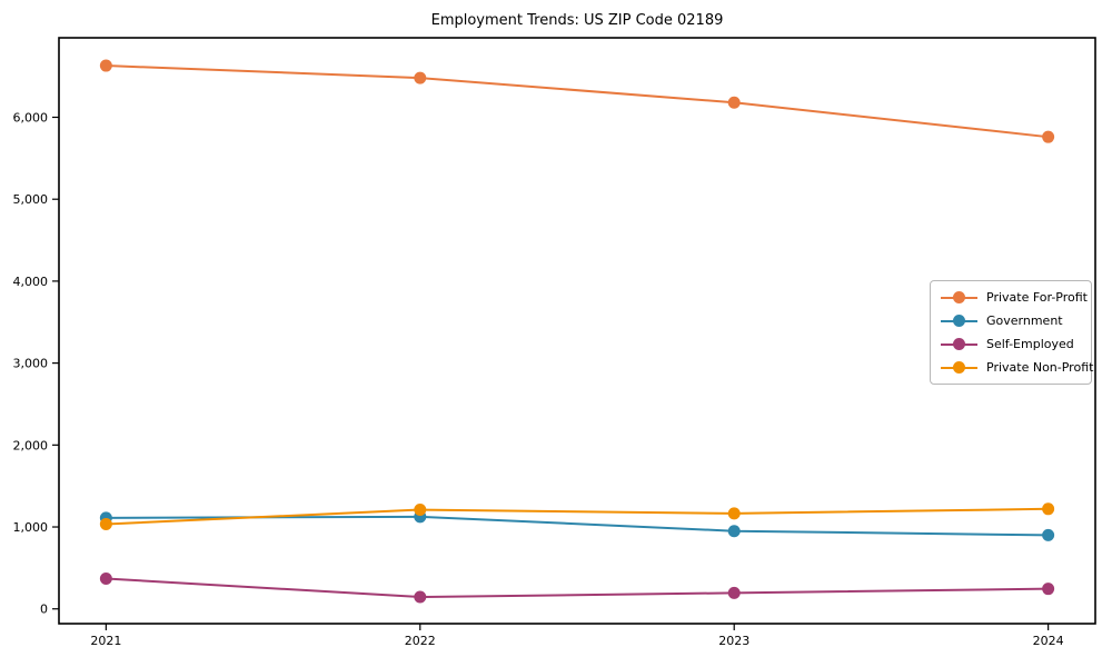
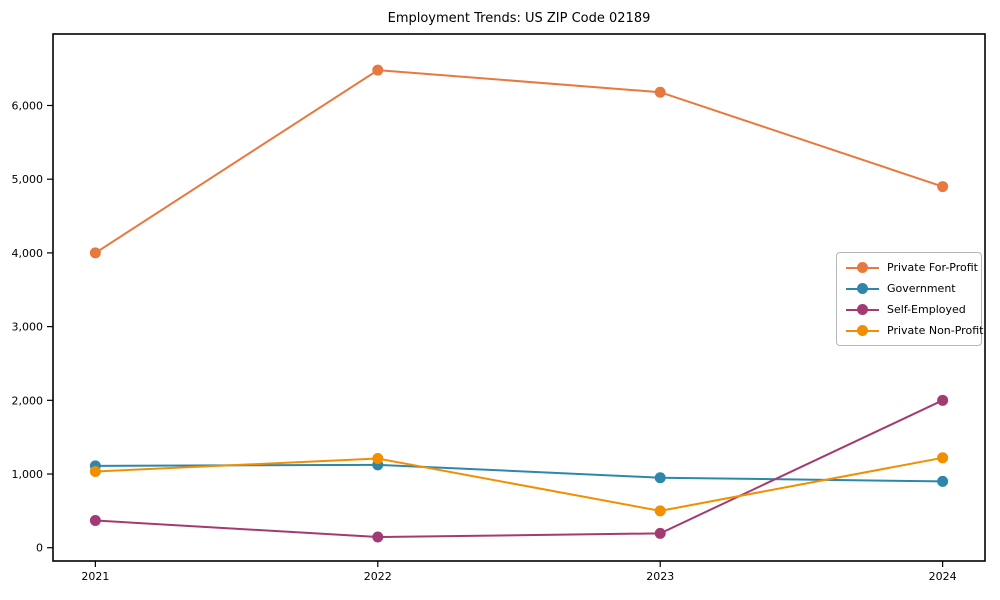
Private For-Profit/2021: 6600 -> 4000
Private Non-Profit/2023: 1200 -> 500
Private For-Profit/2024: 5800 -> 4900
Self-Employed/2024: 200 -> 2000
